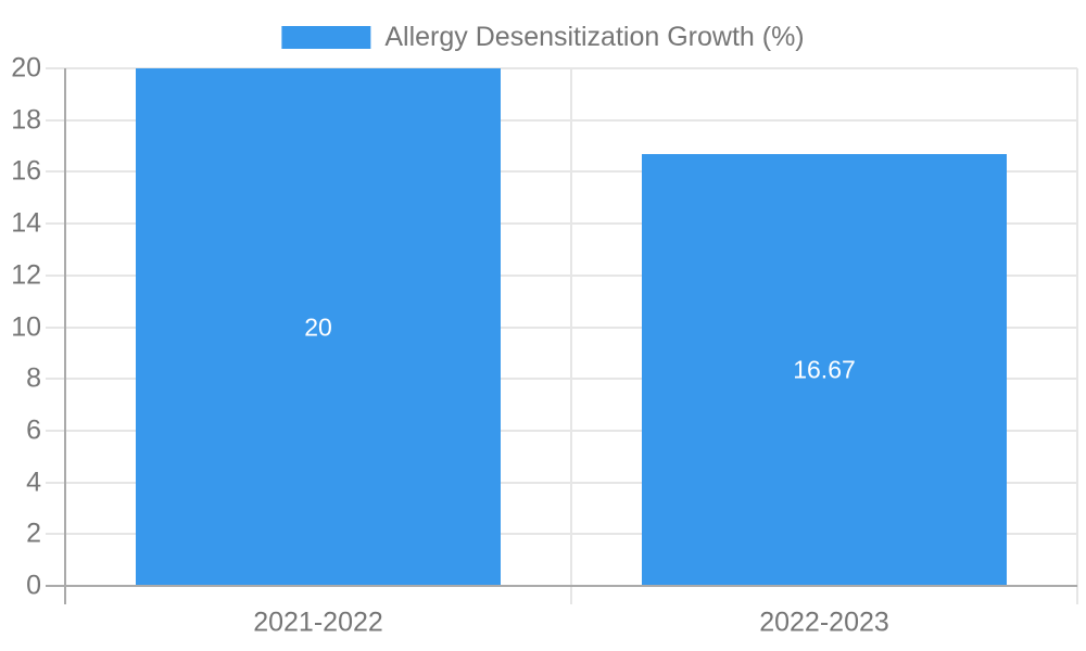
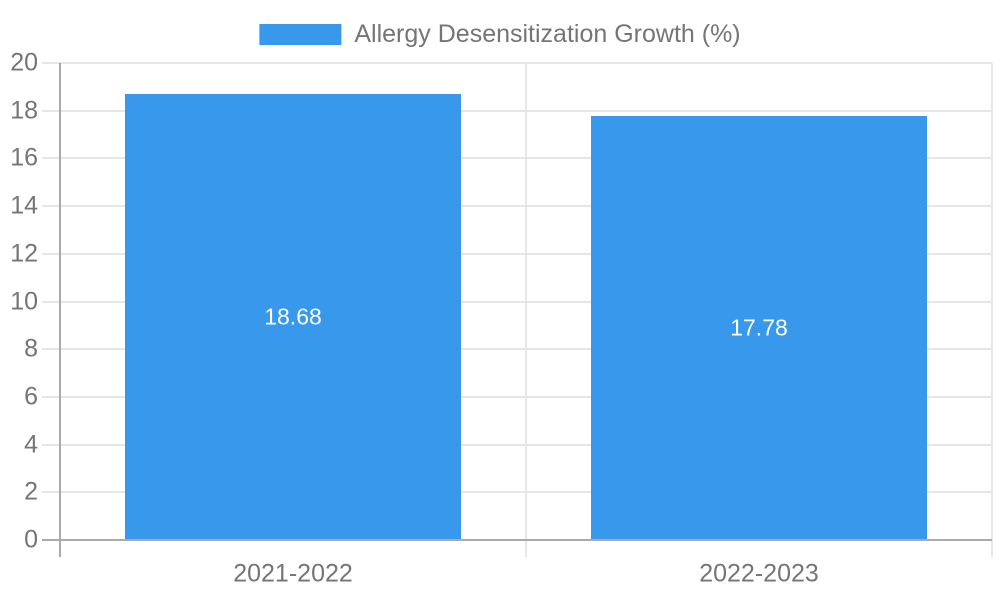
2021-2022: 20 -> 18.68
2022-2023: 16.67 -> 17.78
